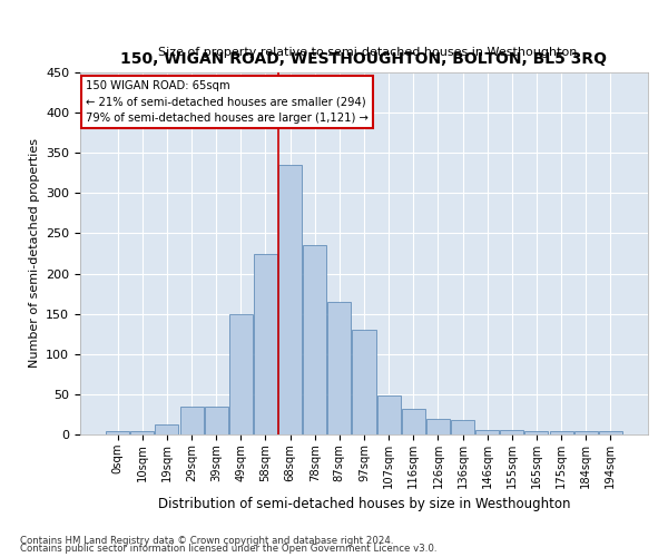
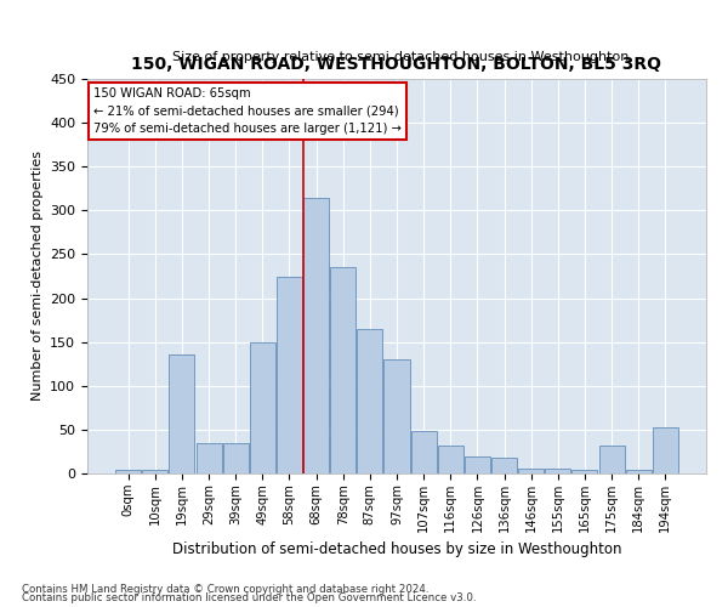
19sqm: 13 -> 136
68sqm: 335 -> 314
175sqm: 4 -> 32
194sqm: 4 -> 52
